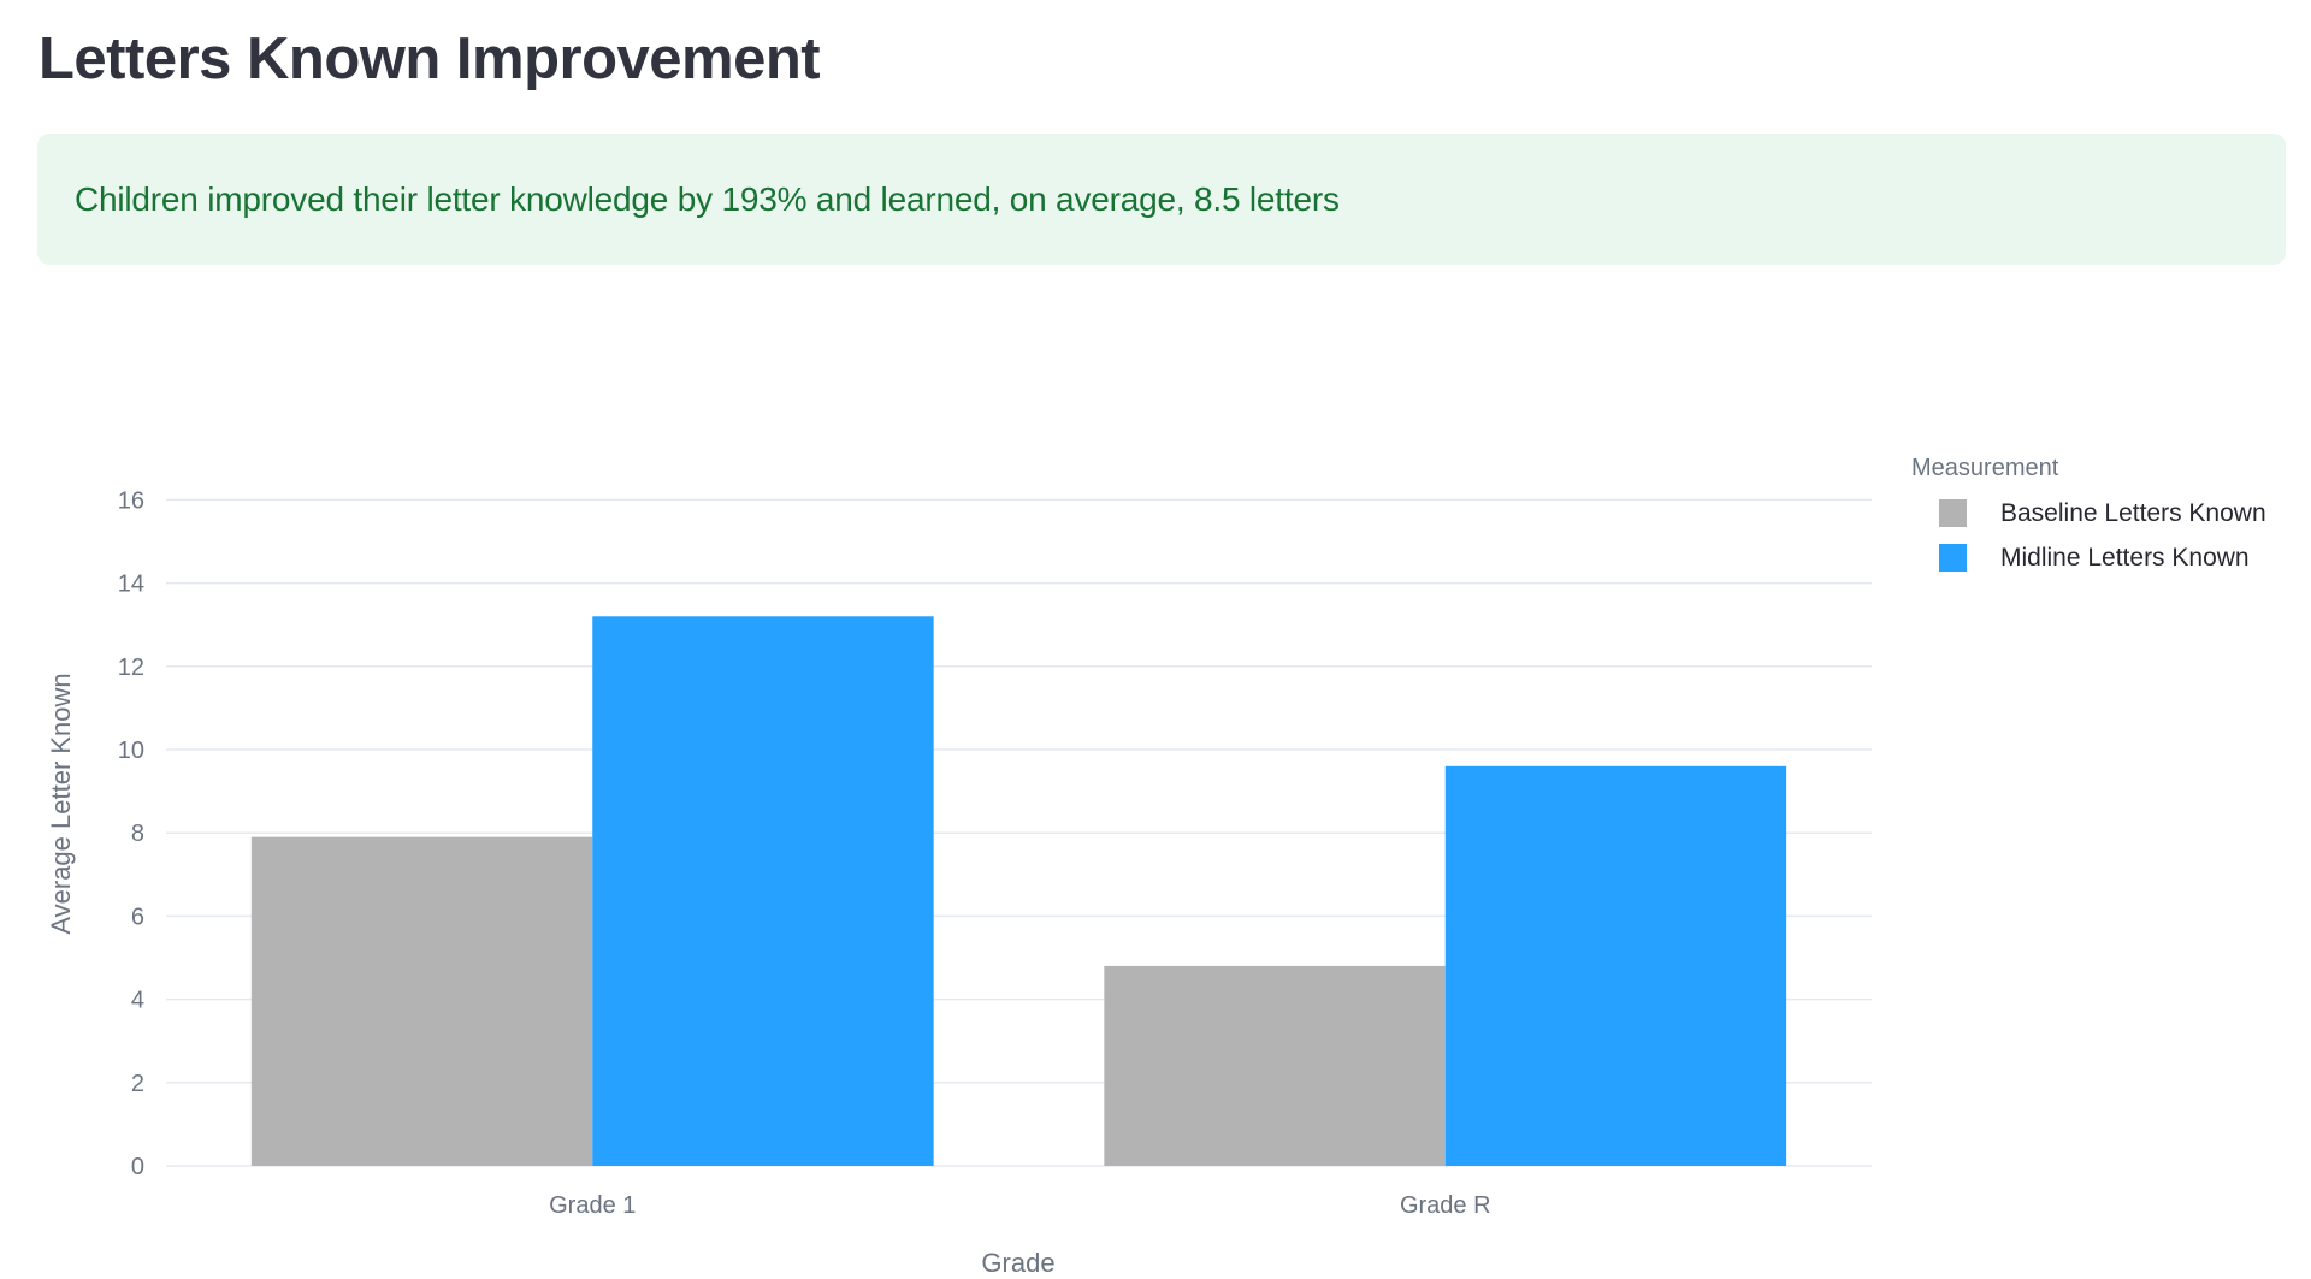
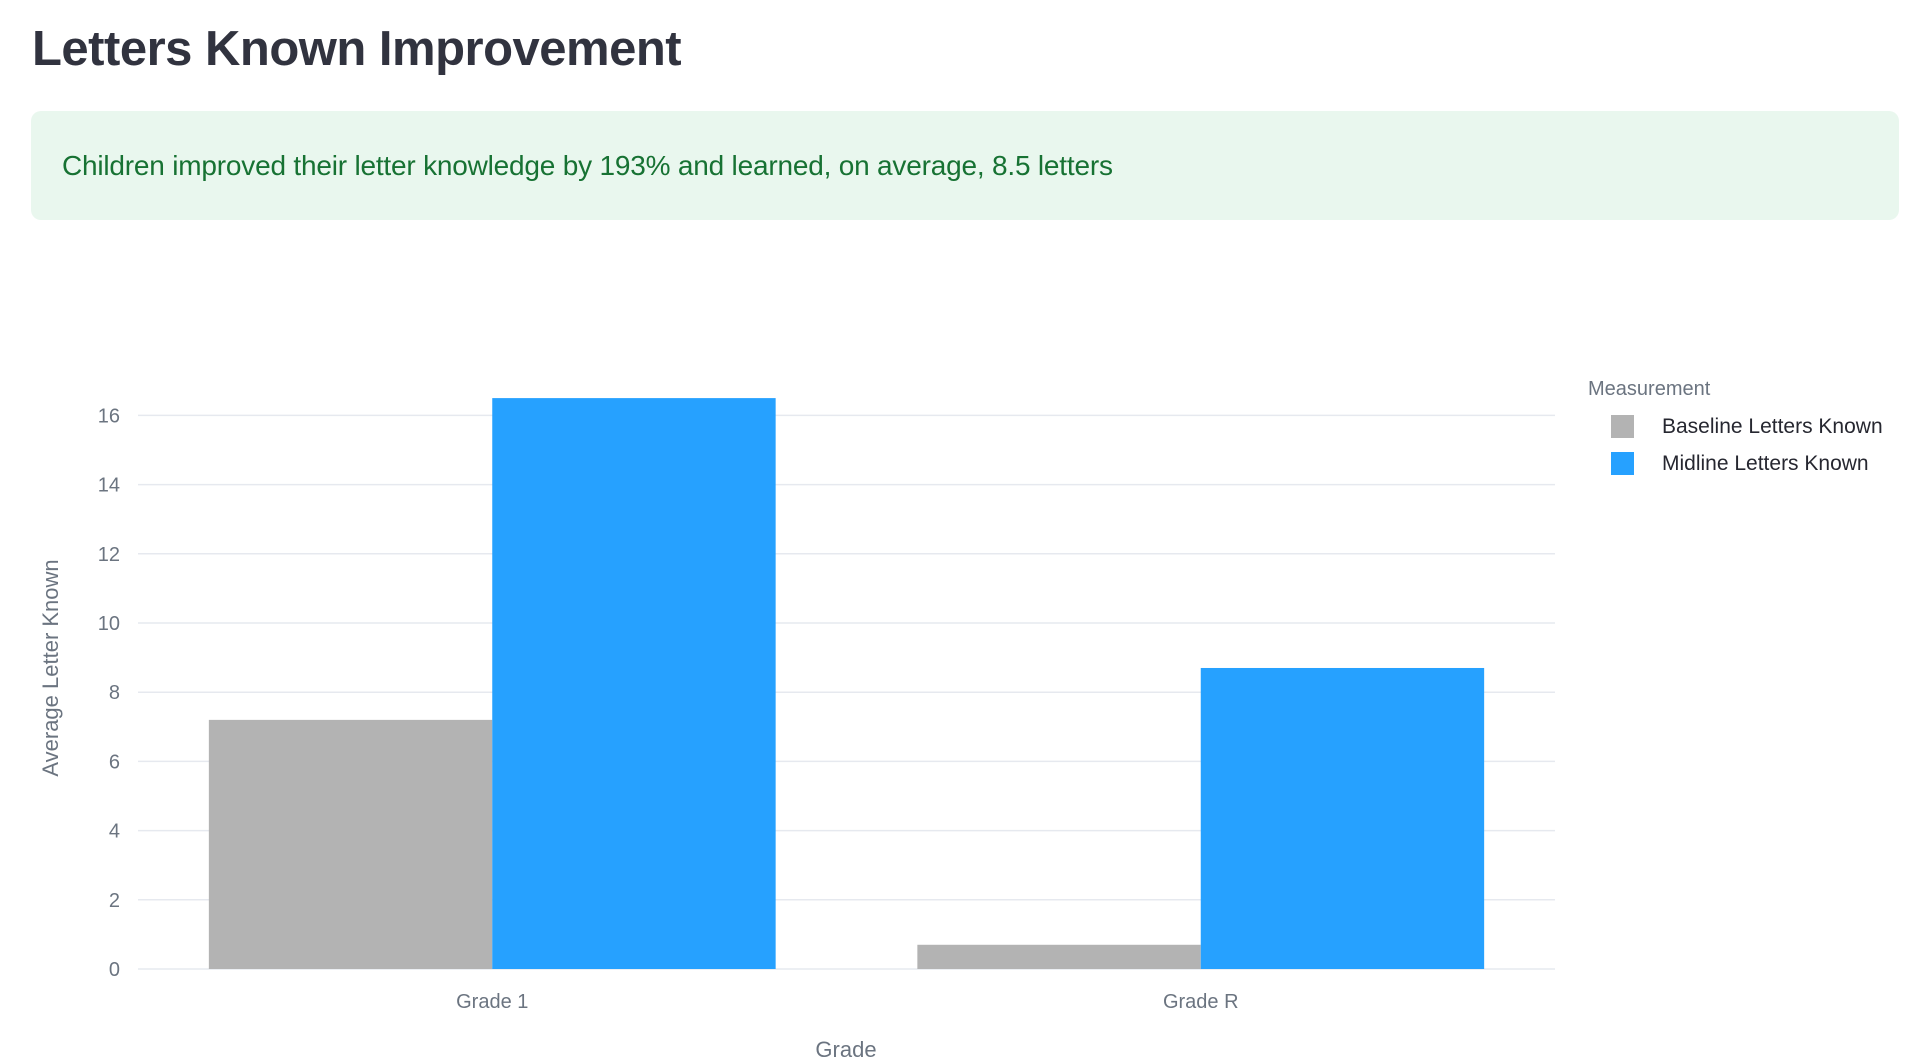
Baseline Letters Known/Grade 1: 7.9 -> 7.2
Midline Letters Known/Grade 1: 13.2 -> 16.5
Baseline Letters Known/Grade R: 4.8 -> 0.7
Midline Letters Known/Grade R: 9.6 -> 8.7
